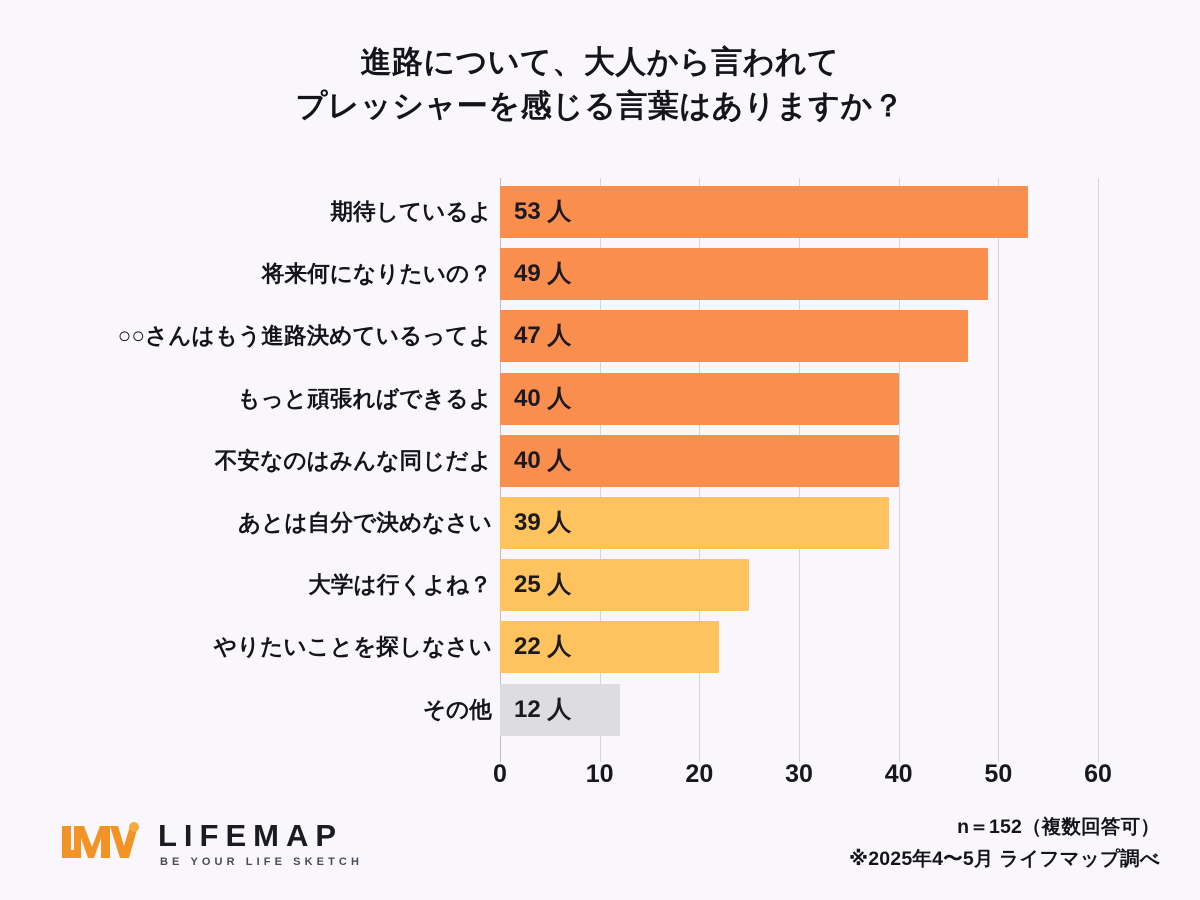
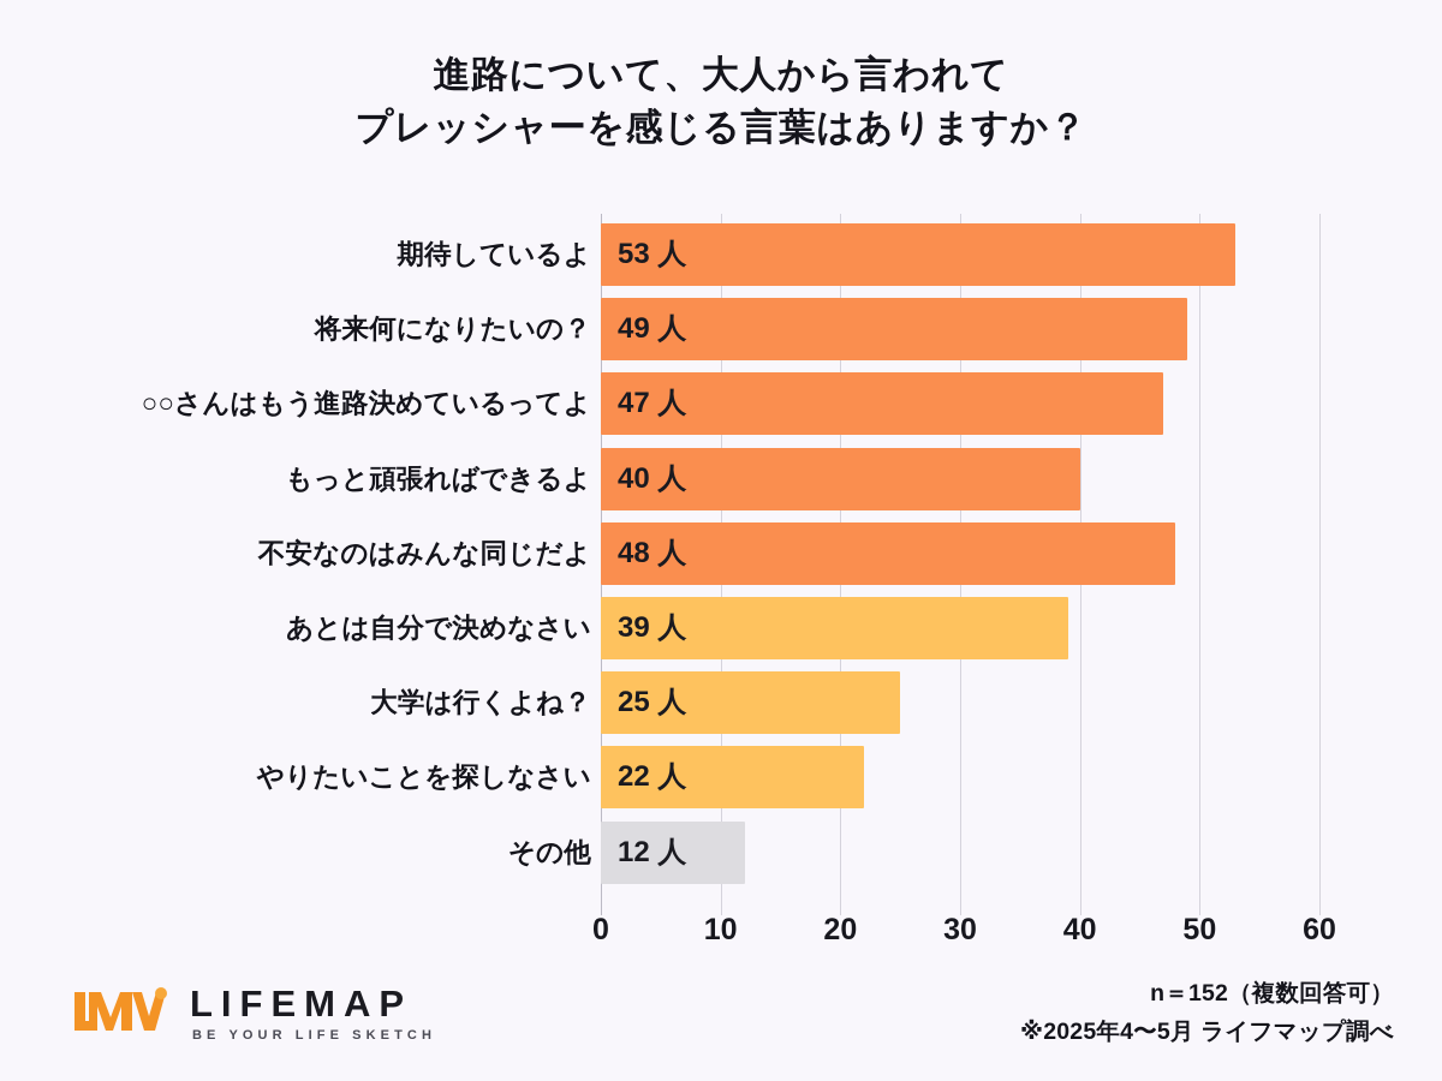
不安なのはみんな同じだよ: 40 -> 48
